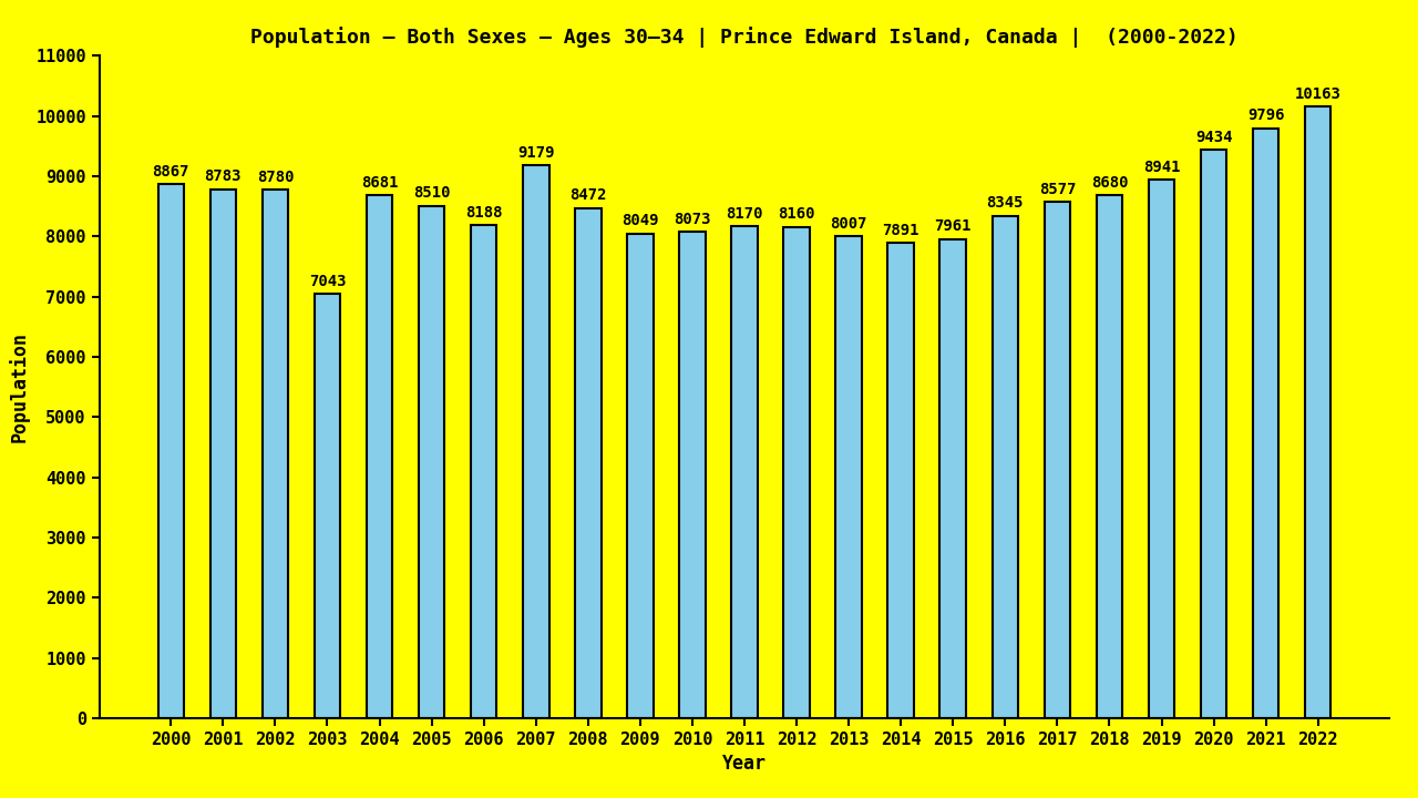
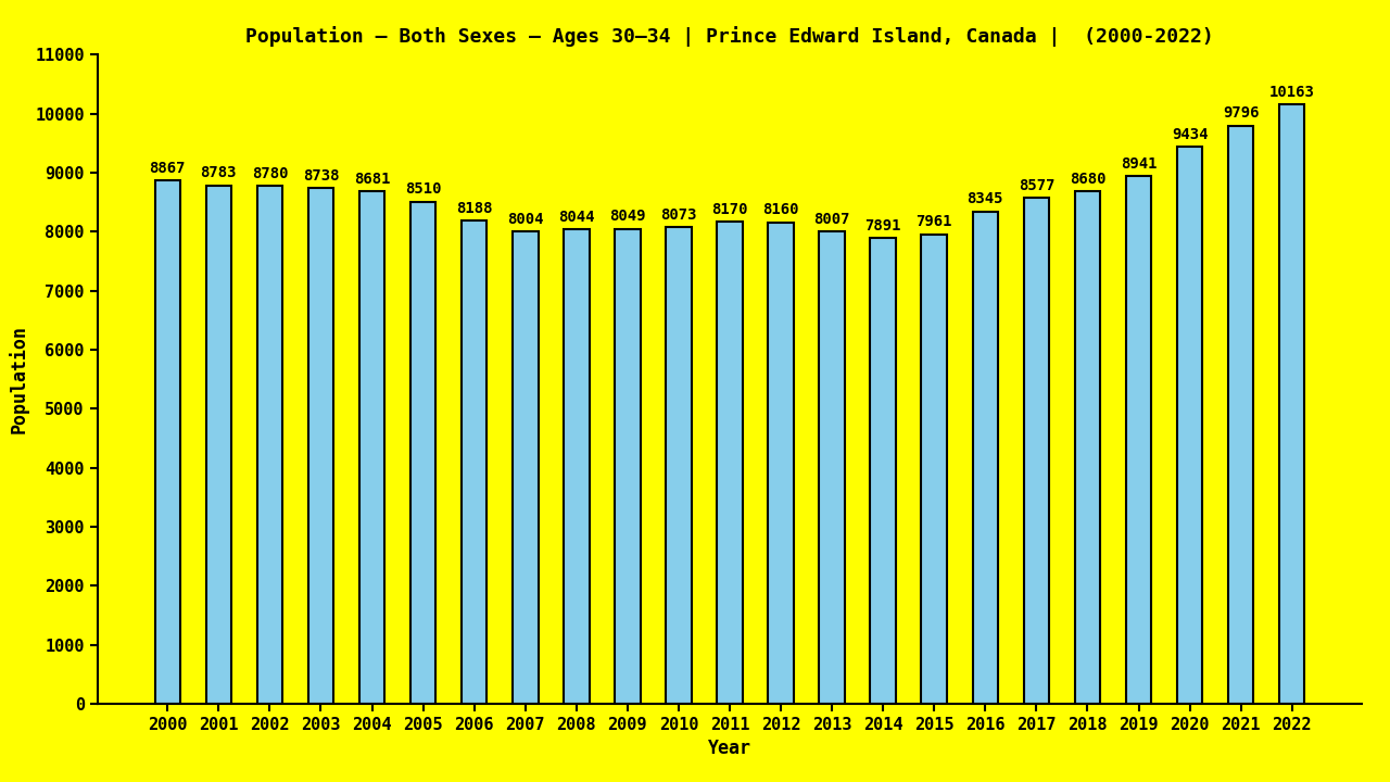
2003: 7043 -> 8738
2007: 9179 -> 8004
2008: 8472 -> 8044
